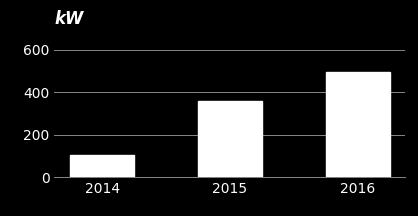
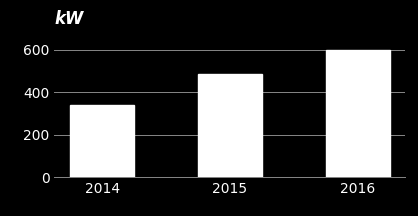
2014: 105 -> 340
2015: 360 -> 485
2016: 495 -> 600
